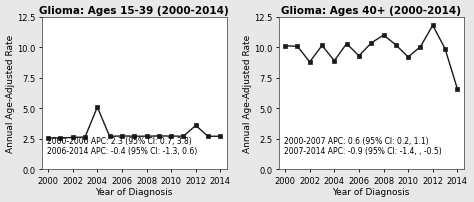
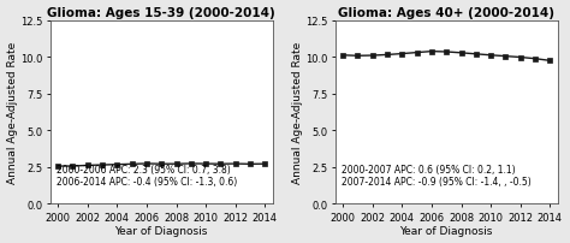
Glioma: Ages 15-39 (2000-2014)/2004: 5.1 -> 2.7
Glioma: Ages 15-39 (2000-2014)/2012: 3.6 -> 2.7
Glioma: Ages 40+ (2000-2014)/2002: 8.8 -> 10.1
Glioma: Ages 40+ (2000-2014)/2004: 8.9 -> 10.2
Glioma: Ages 40+ (2000-2014)/2006: 9.3 -> 10.4
Glioma: Ages 40+ (2000-2014)/2008: 11.0 -> 10.3
Glioma: Ages 40+ (2000-2014)/2010: 9.2 -> 10.1
Glioma: Ages 40+ (2000-2014)/2012: 11.8 -> 10.0
Glioma: Ages 40+ (2000-2014)/2014: 6.6 -> 9.8
